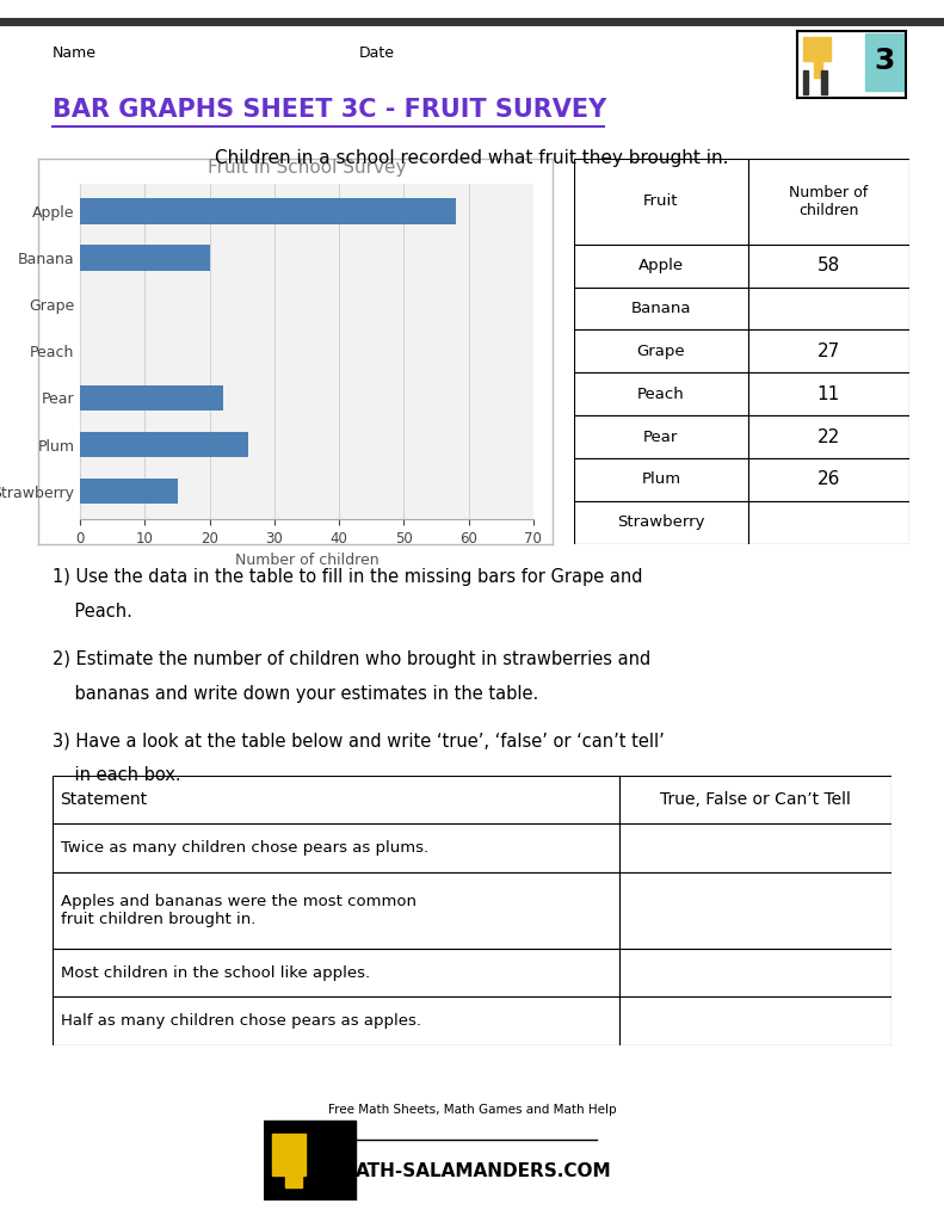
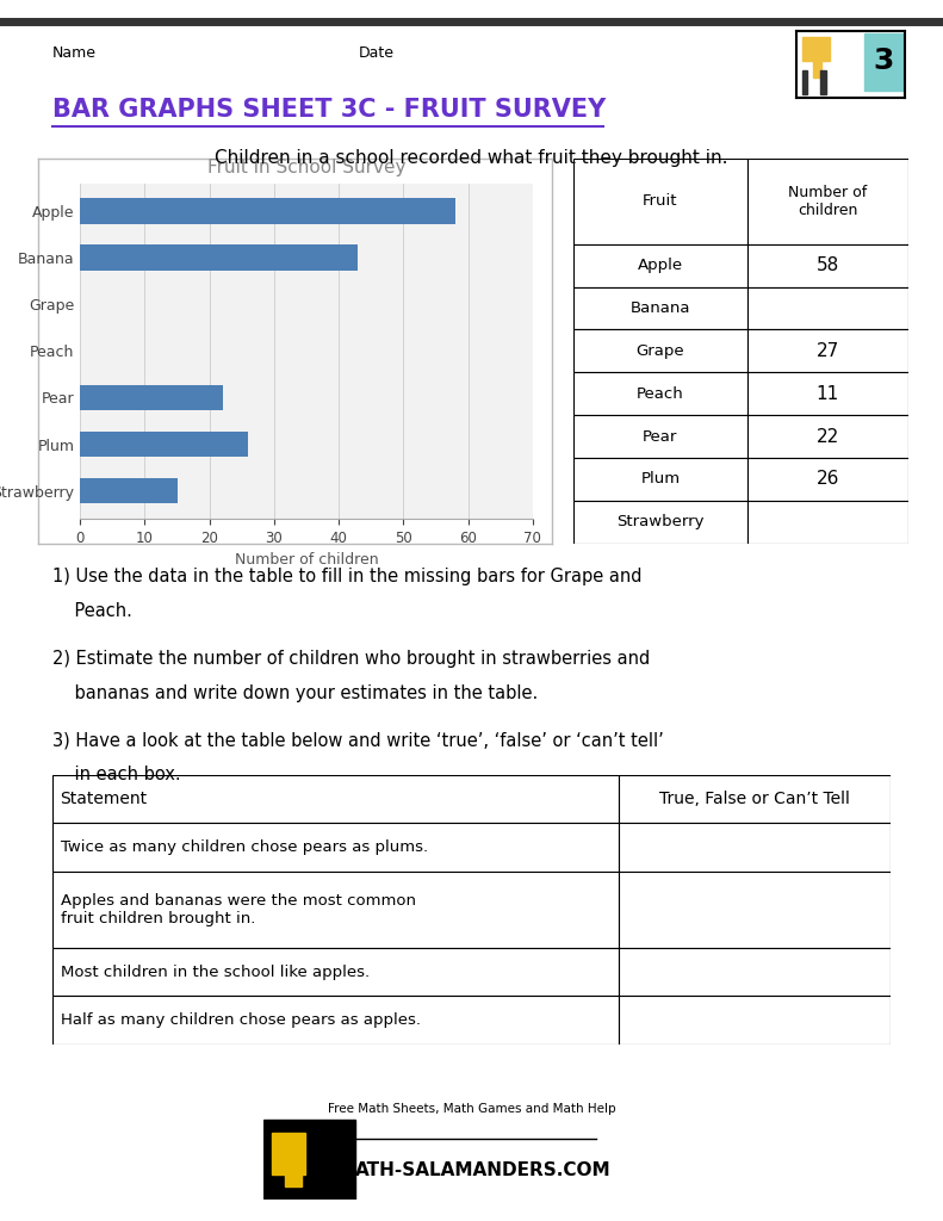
Banana: 20 -> 43
